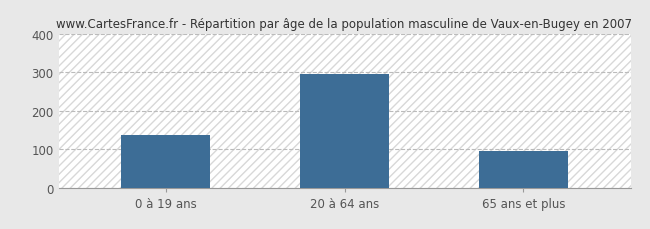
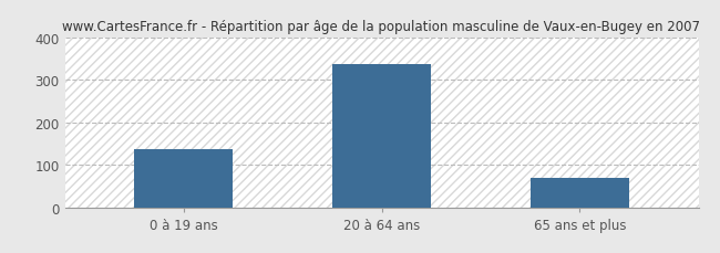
20 à 64 ans: 295 -> 336
65 ans et plus: 95 -> 68
